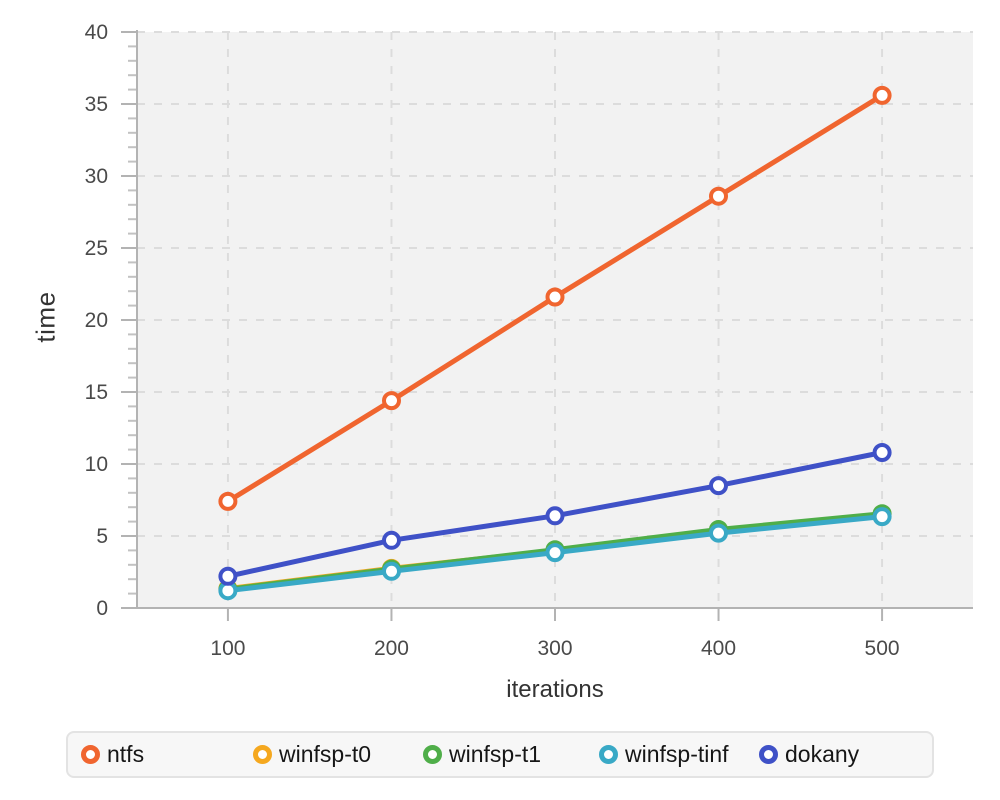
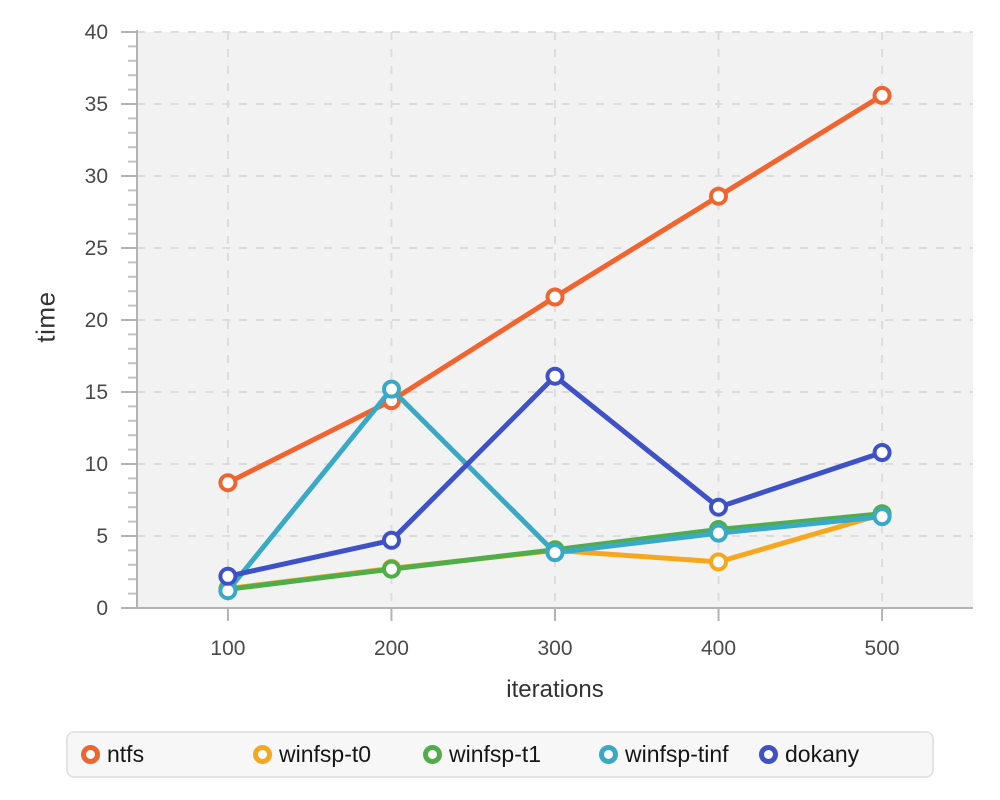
ntfs/100: 7.4 -> 8.7
winfsp-tinf/200: 2.5 -> 15.2
dokany/300: 6.4 -> 16.1
winfsp-t0/400: 5.3 -> 3.2
dokany/400: 8.5 -> 7.0
